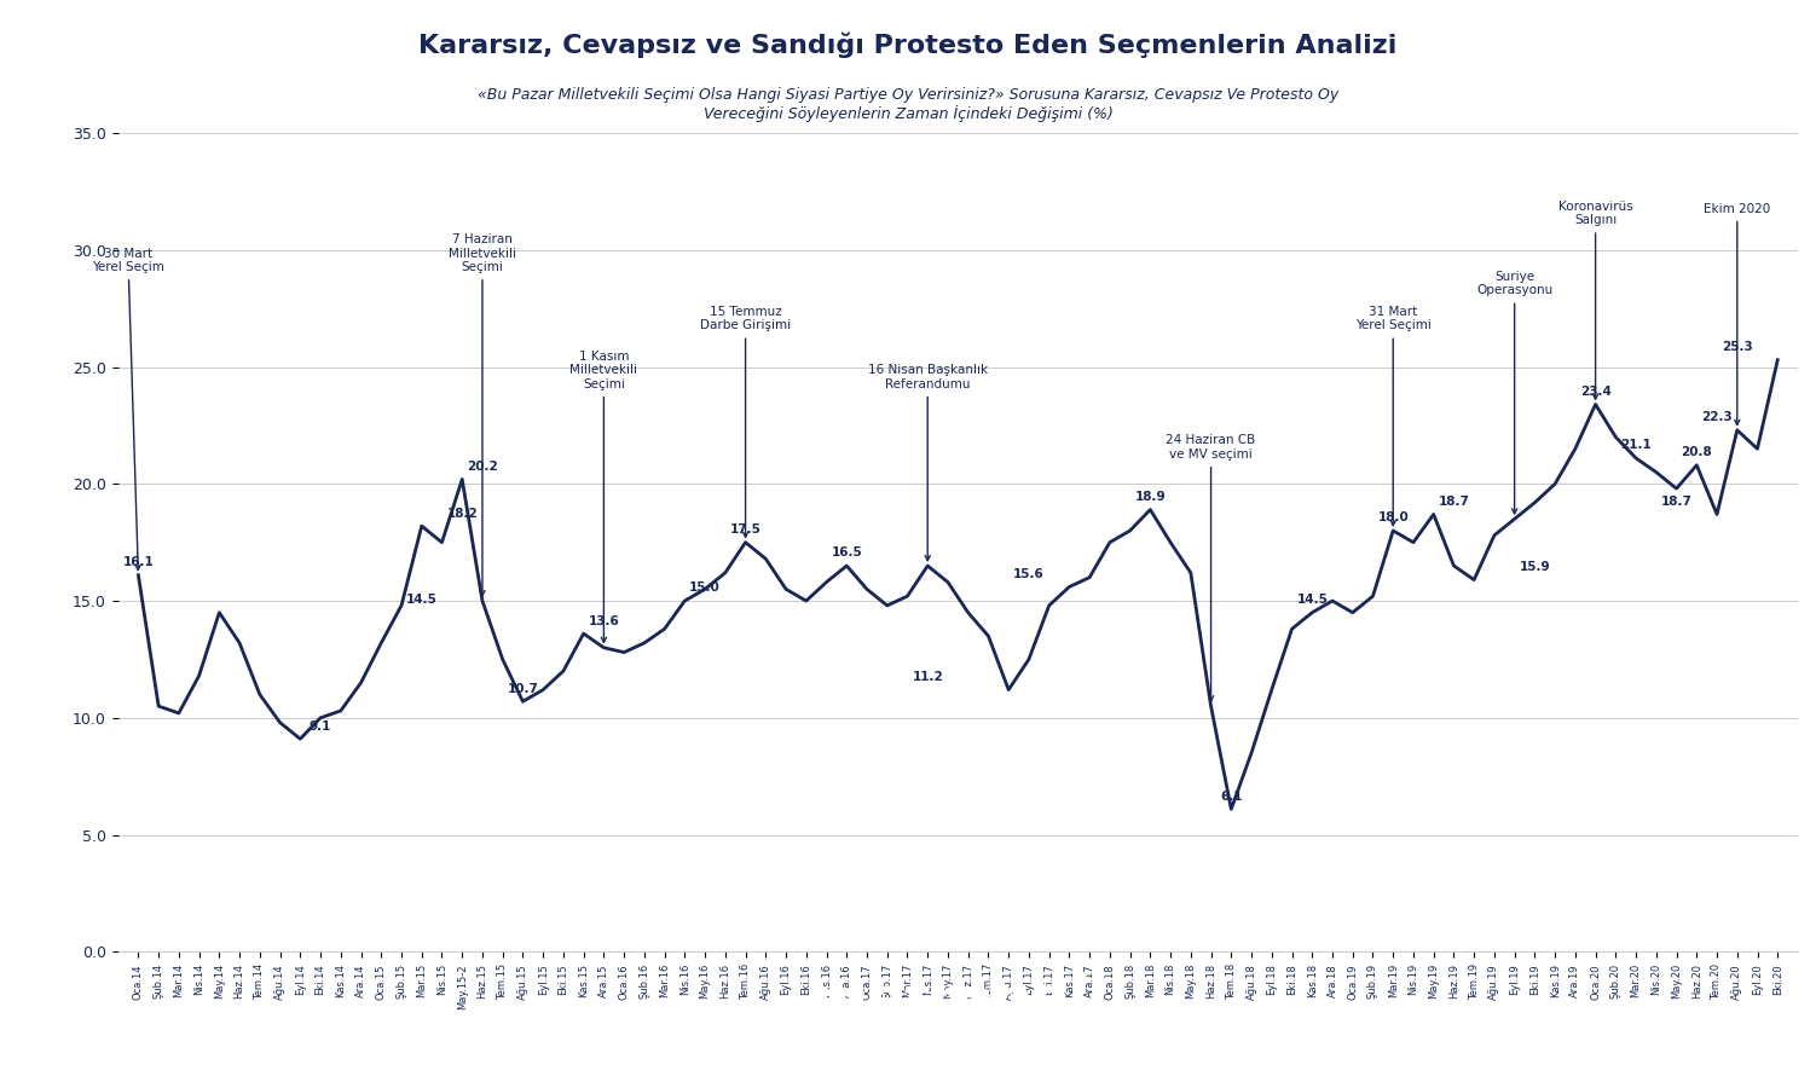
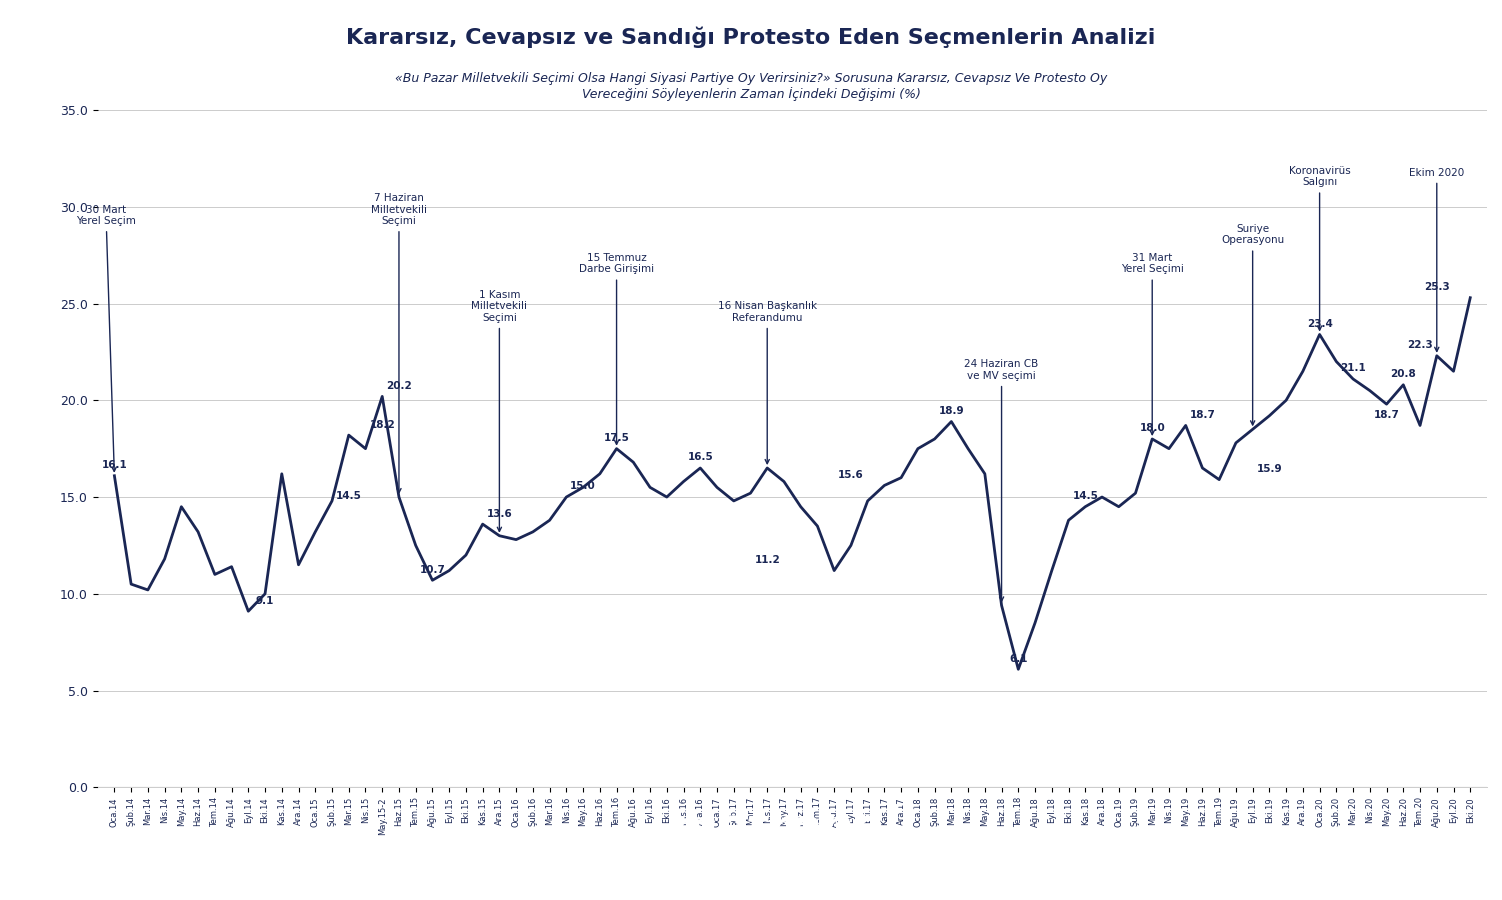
Ağu.14: 9.8 -> 11.4
Kas.14: 10.3 -> 16.2
Haz.18: 10.5 -> 9.4
